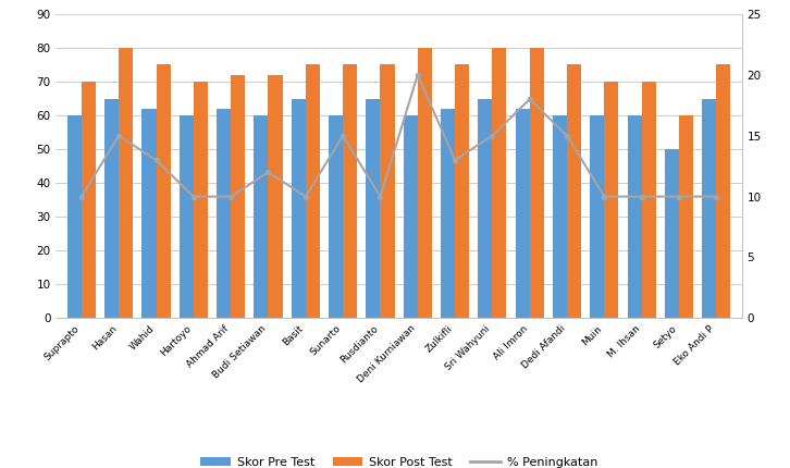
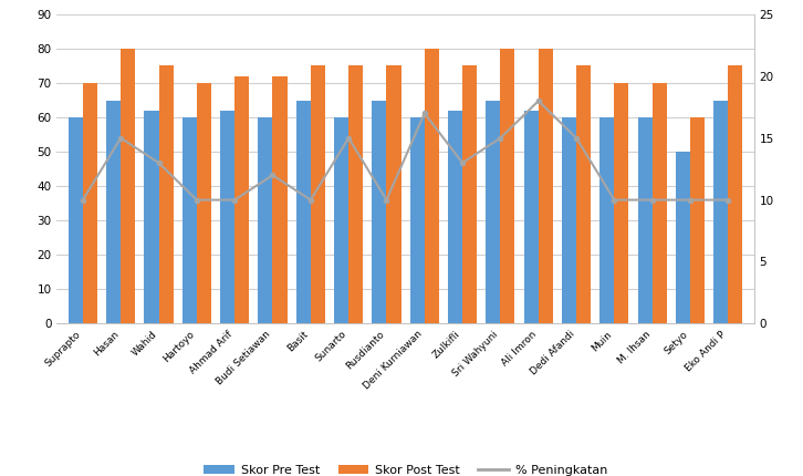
% Peningkatan/Deni Kurniawan: 20 -> 17
